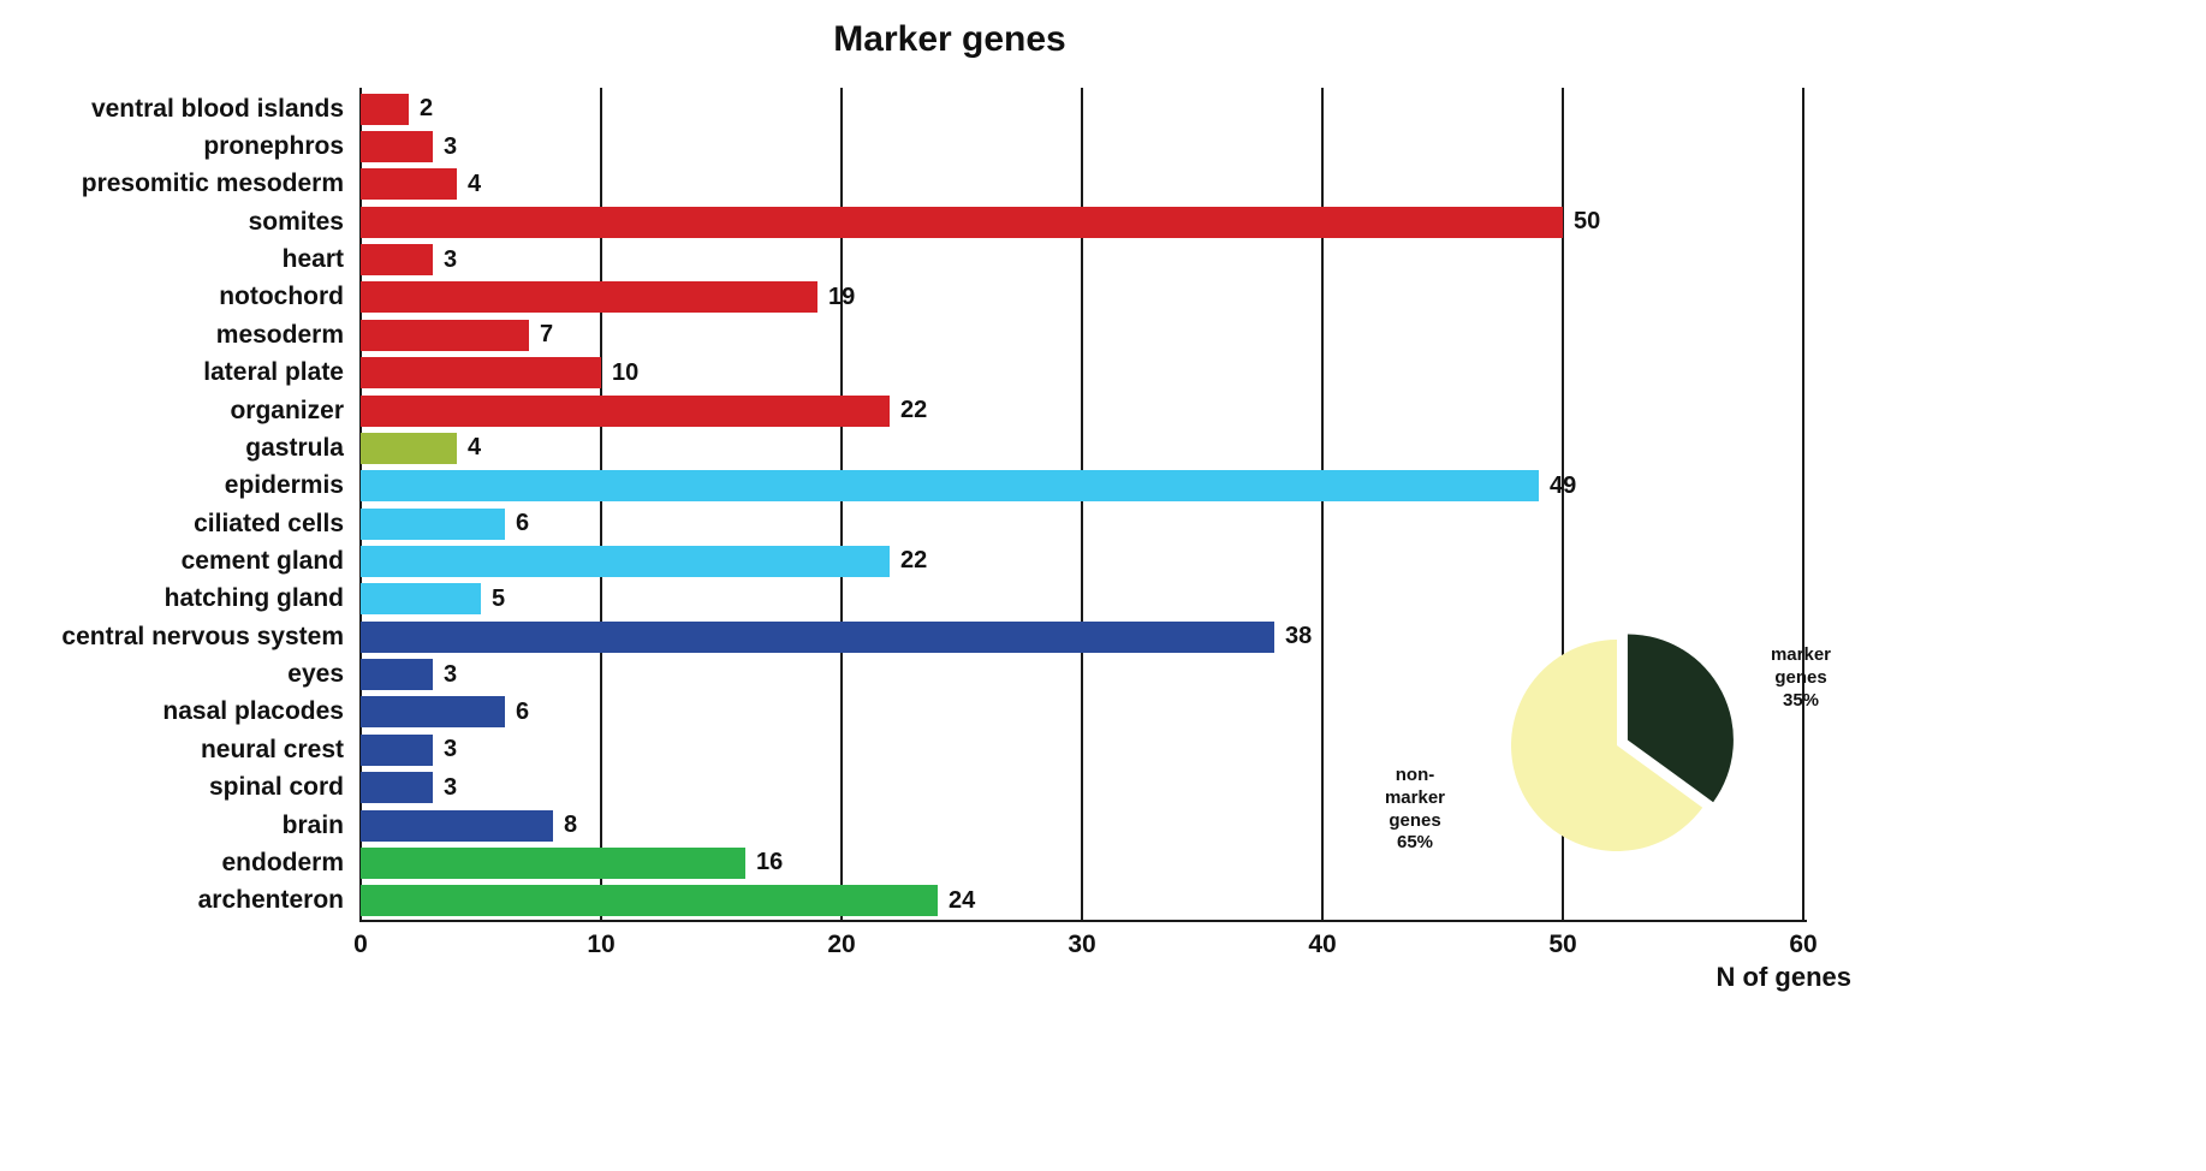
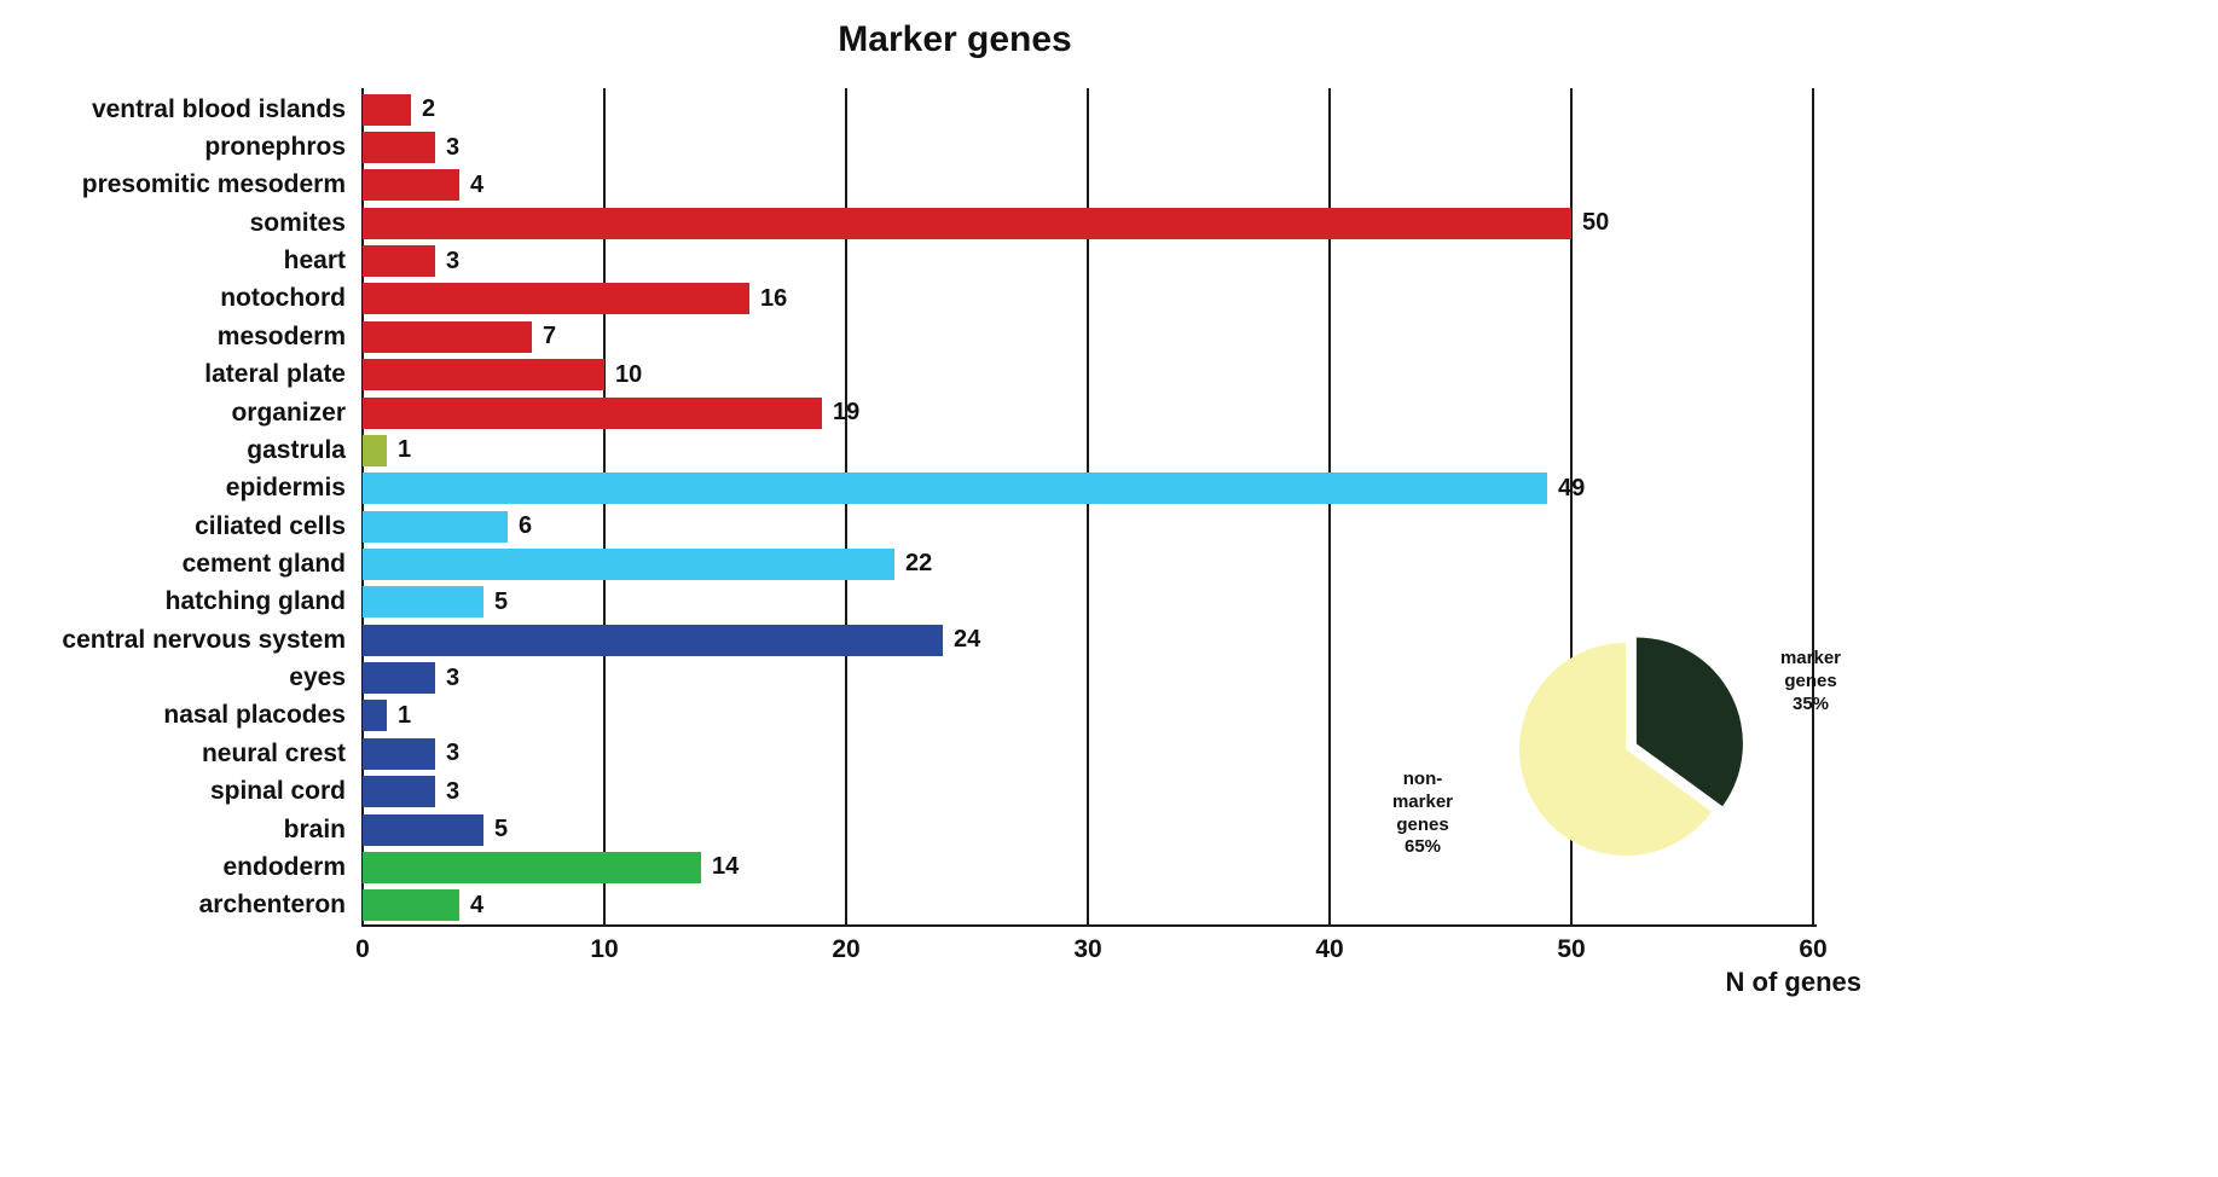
notochord: 19 -> 16
organizer: 22 -> 19
gastrula: 4 -> 1
central nervous system: 38 -> 24
nasal placodes: 6 -> 1
brain: 8 -> 5
endoderm: 16 -> 14
archenteron: 24 -> 4
